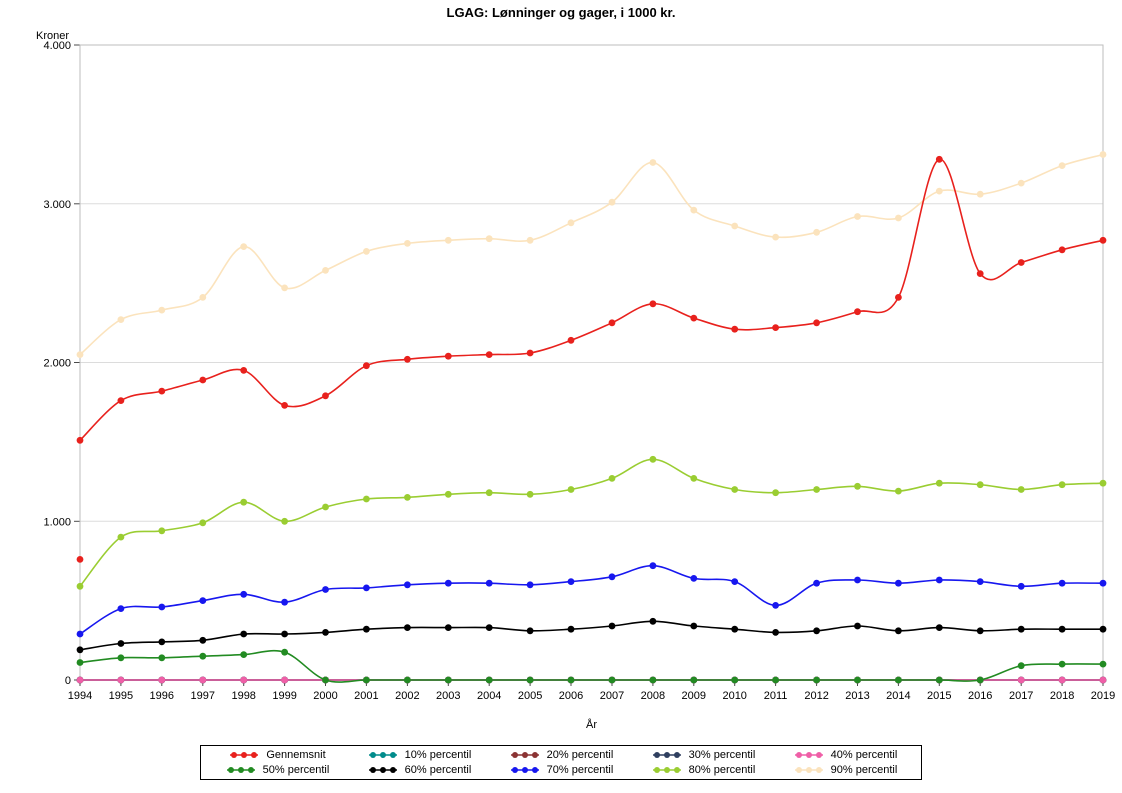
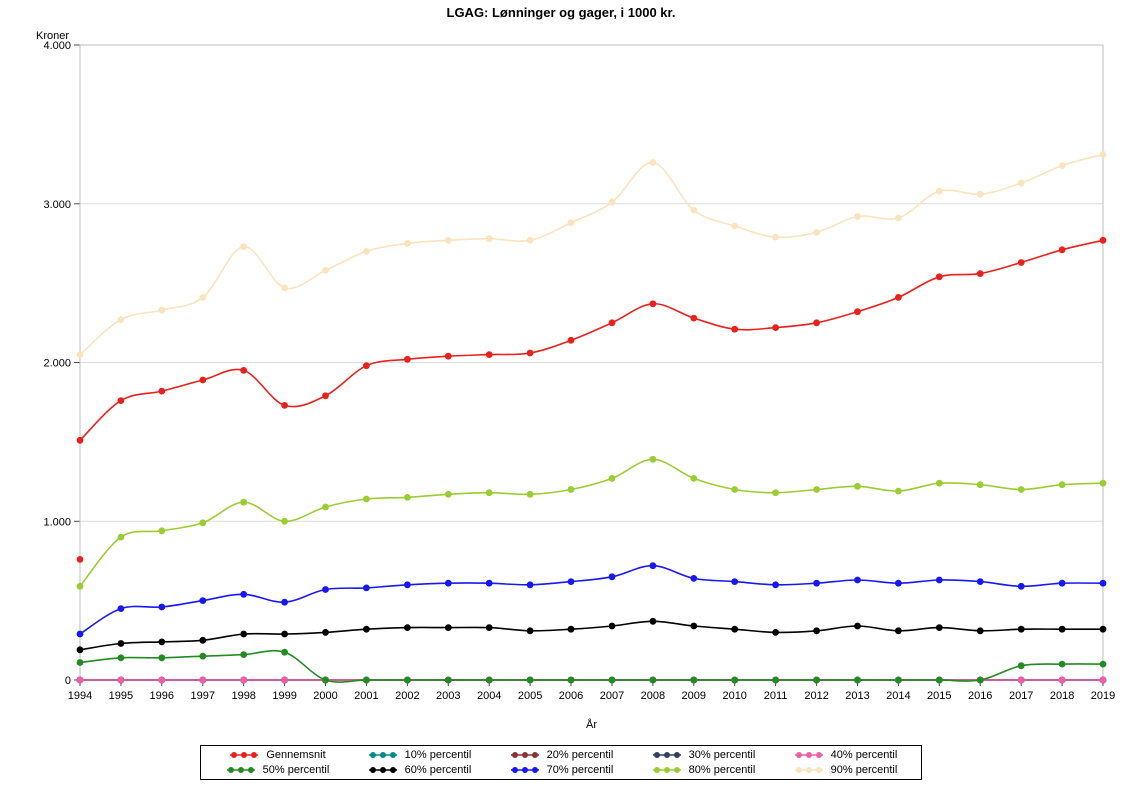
70% percentil/2011: 470 -> 600
Gennemsnit/2015: 3280 -> 2540
